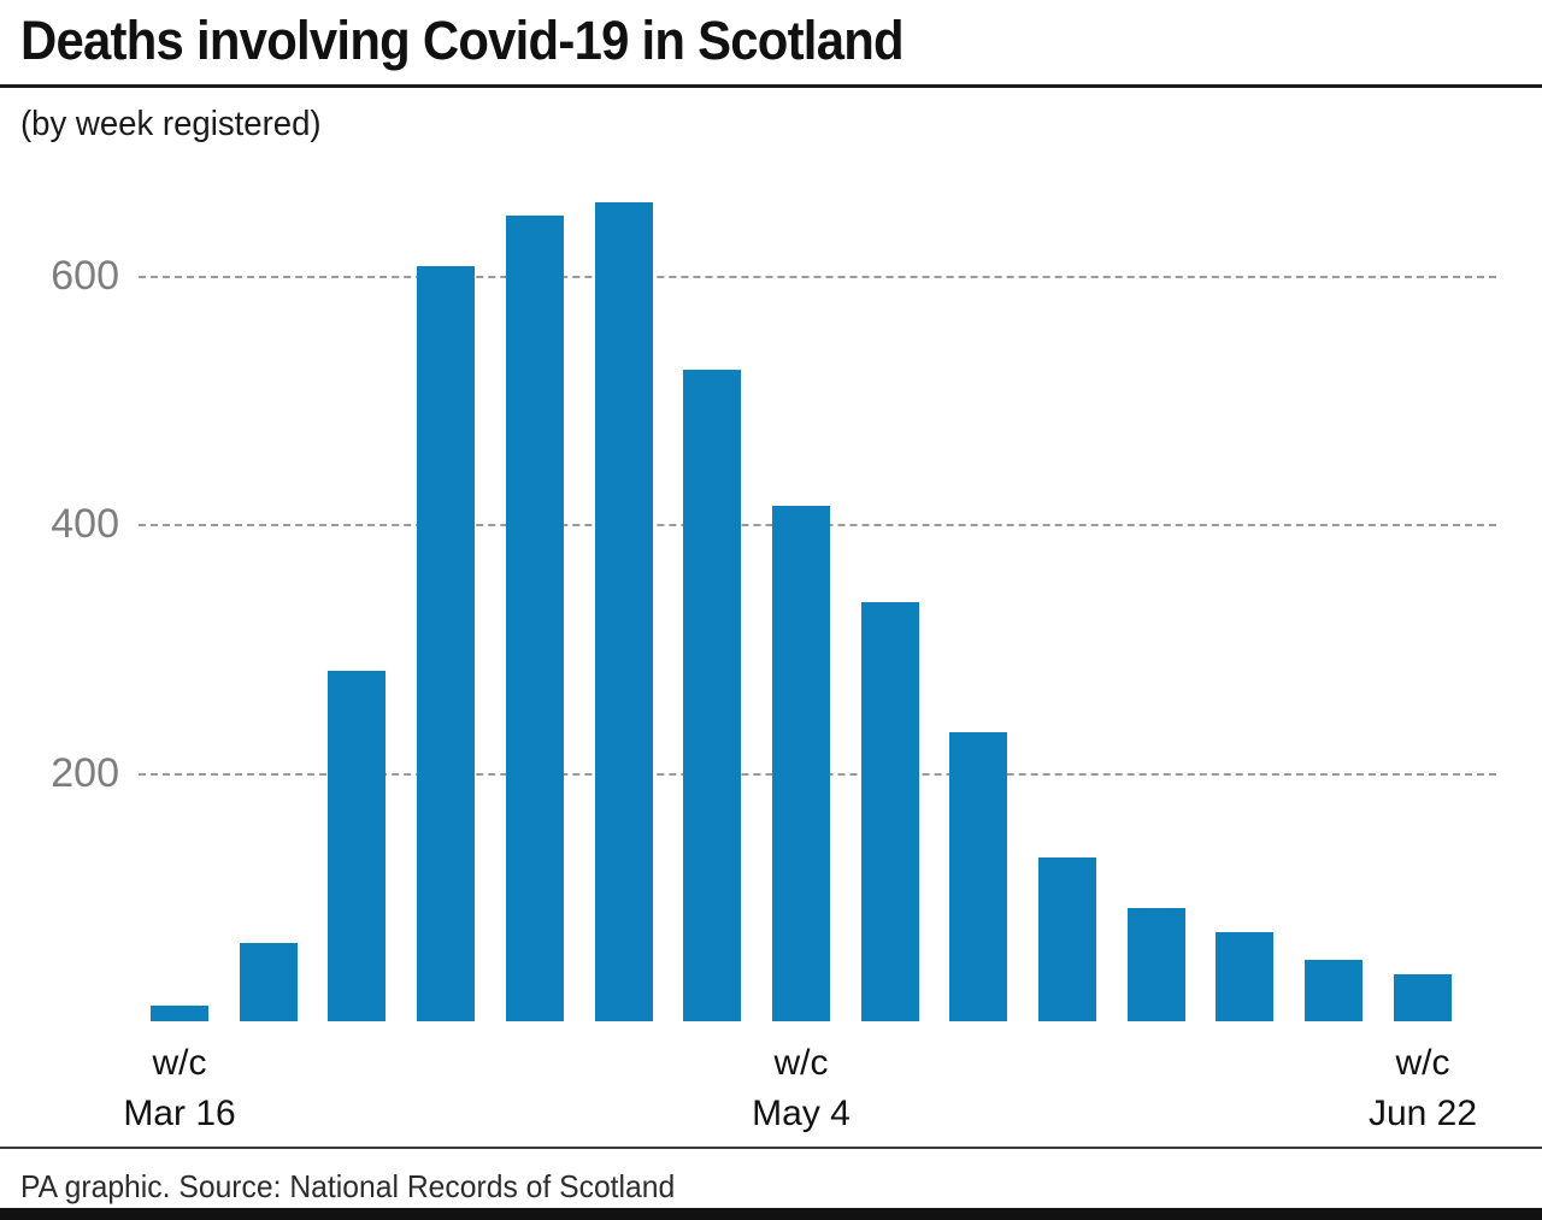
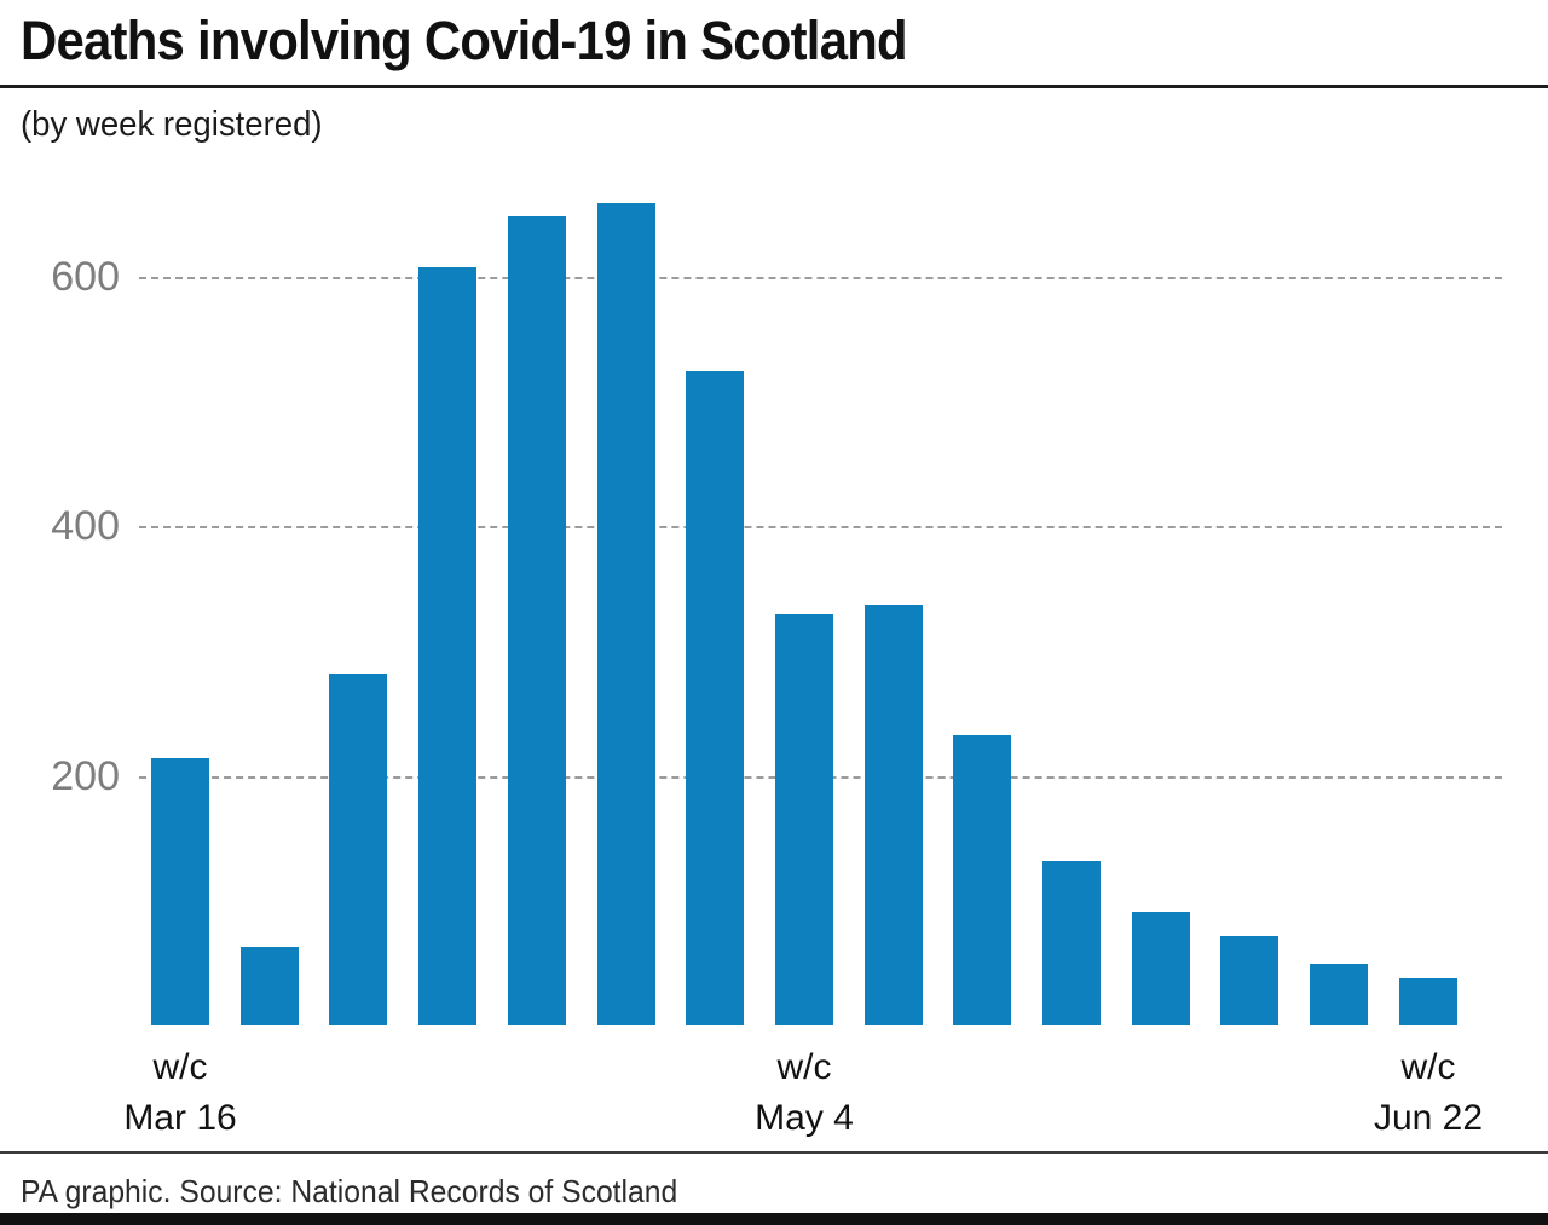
w/c Mar 16: 13 -> 214
w/c May 4: 415 -> 329
